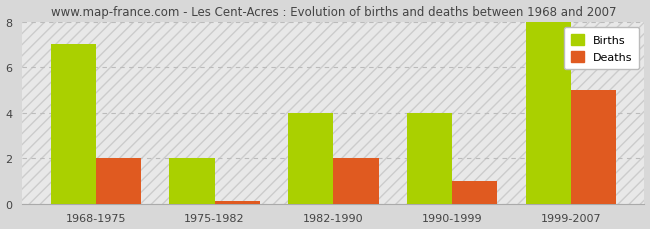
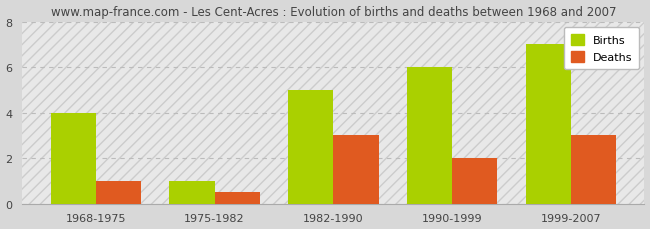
Births/1968-1975: 7 -> 4
Deaths/1968-1975: 2.0 -> 1.0
Births/1975-1982: 2 -> 1
Deaths/1975-1982: 0.1 -> 0.5
Births/1982-1990: 4 -> 5
Deaths/1982-1990: 2.0 -> 3.0
Births/1990-1999: 4 -> 6
Deaths/1990-1999: 1.0 -> 2.0
Births/1999-2007: 8 -> 7
Deaths/1999-2007: 5.0 -> 3.0
